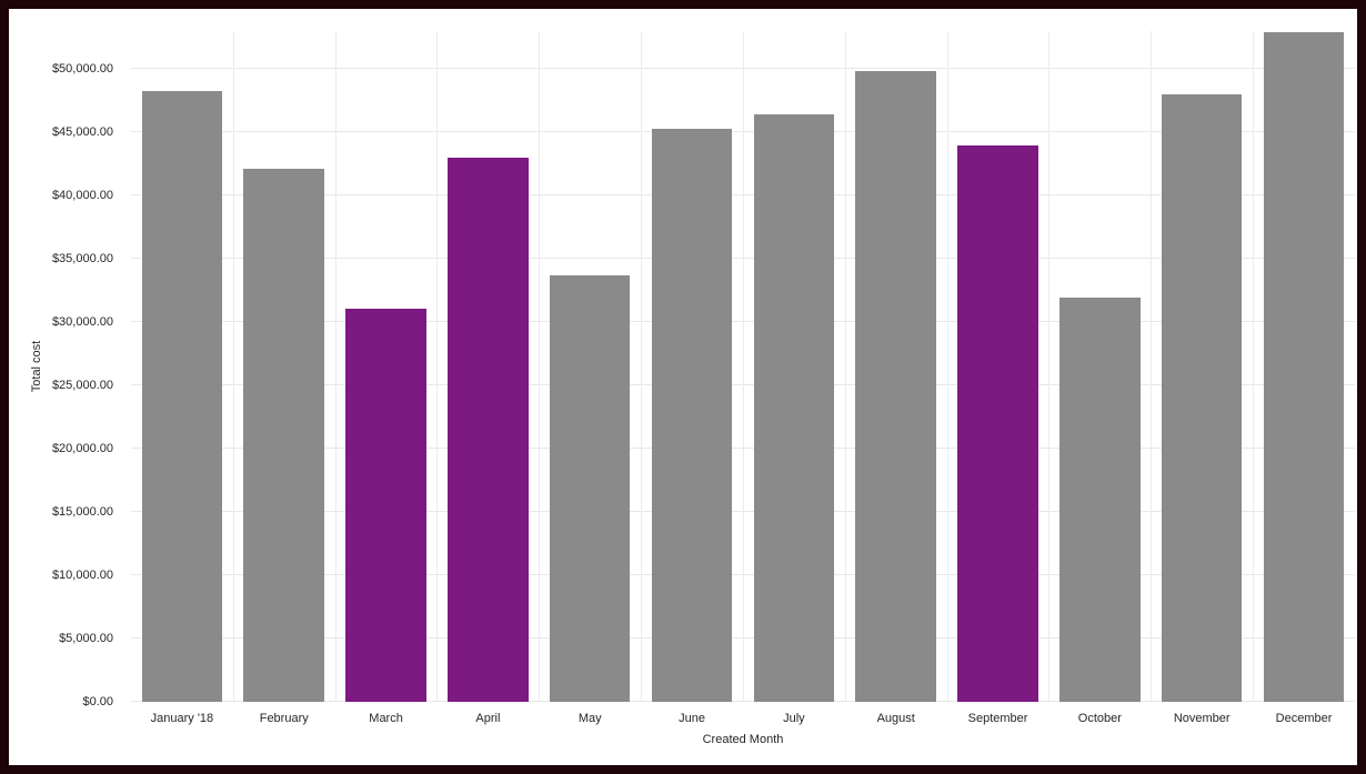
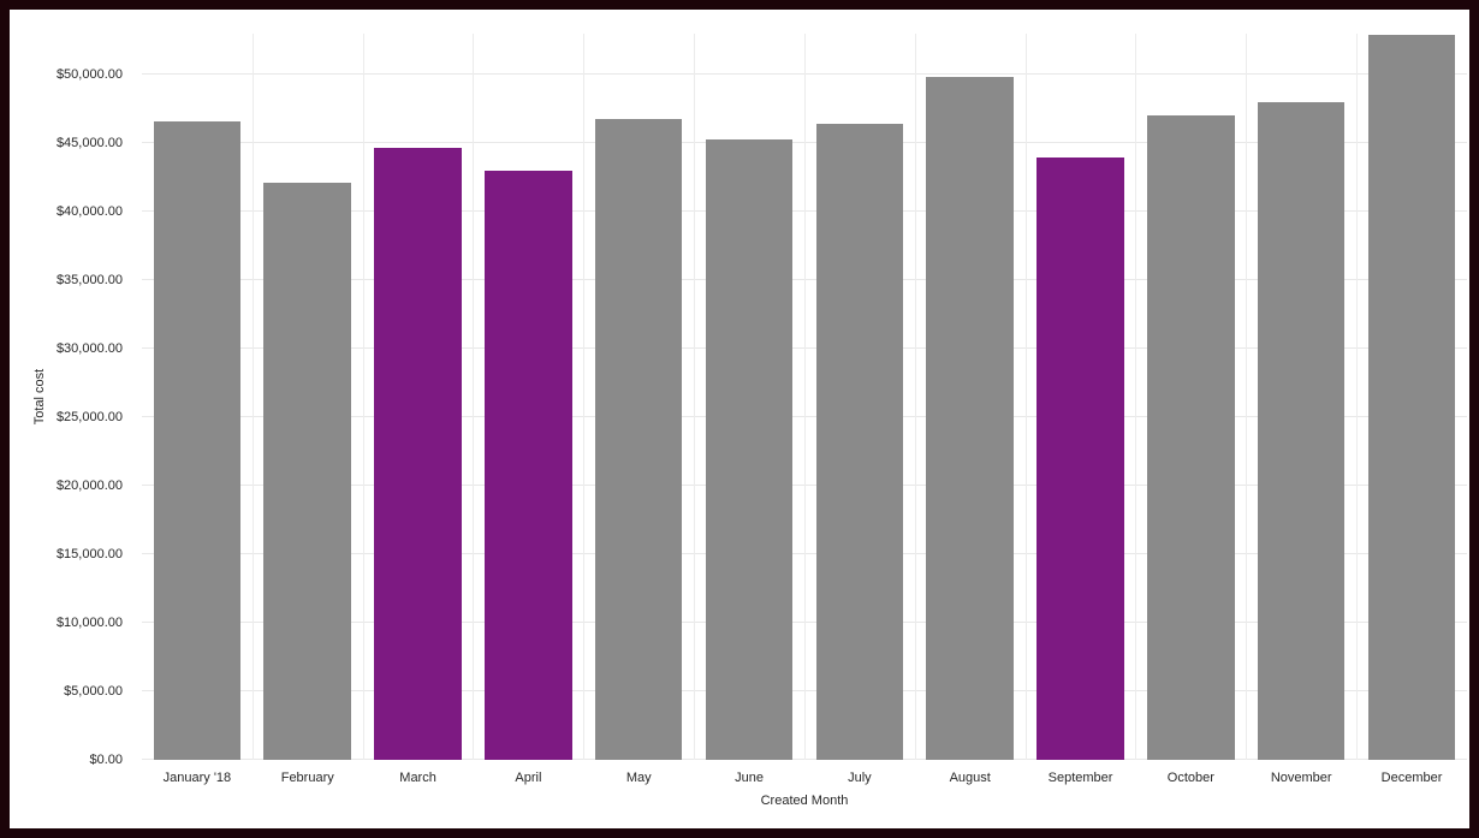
January '18: $48300 -> $46600
March: $31100 -> $44700
May: $33700 -> $46800
October: $31900 -> $47000
